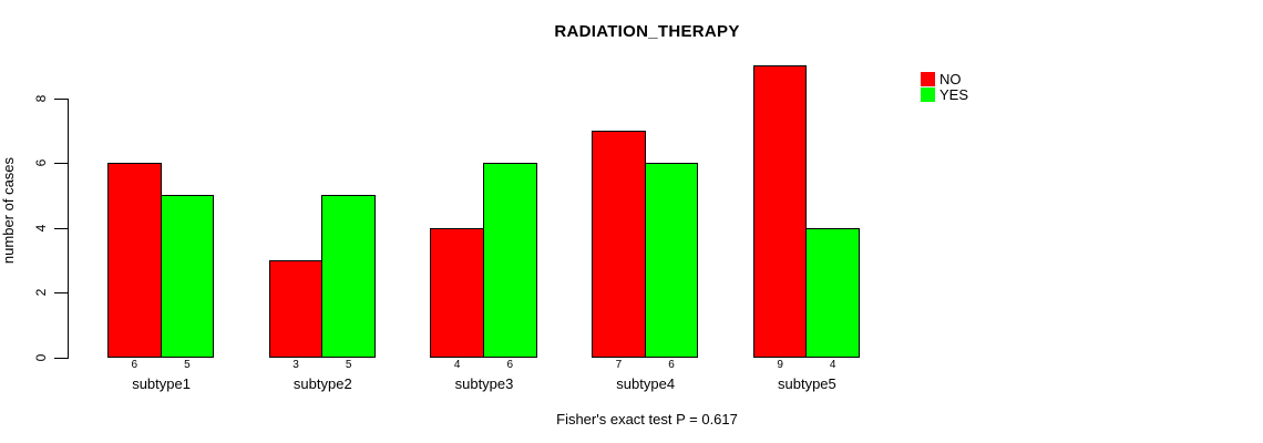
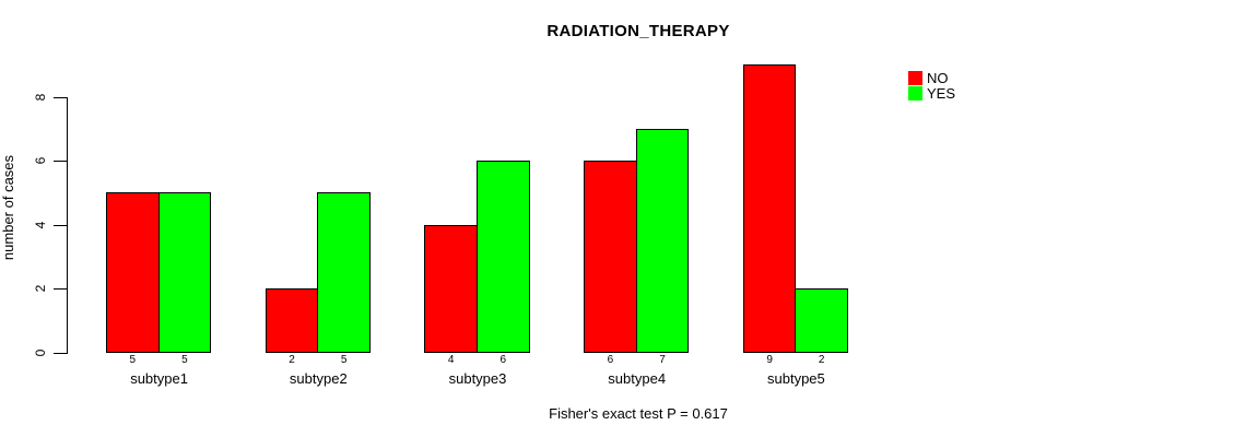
NO/subtype1: 6 -> 5
NO/subtype2: 3 -> 2
NO/subtype4: 7 -> 6
YES/subtype4: 6 -> 7
YES/subtype5: 4 -> 2
